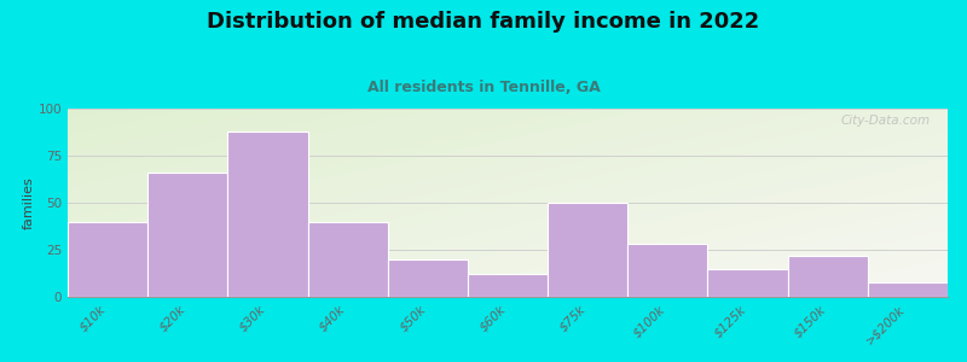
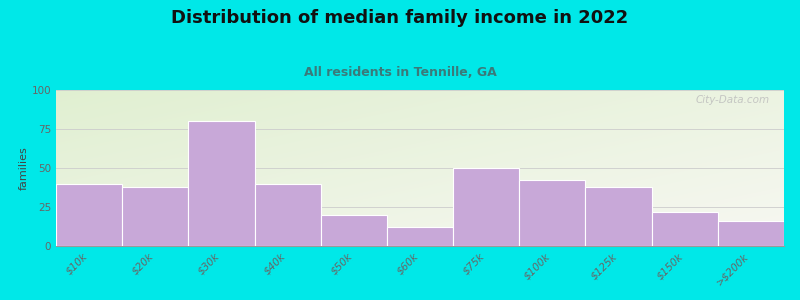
$20k: 66 -> 38
$30k: 88 -> 80
$100k: 28 -> 42
$125k: 15 -> 38
>$200k: 8 -> 16
